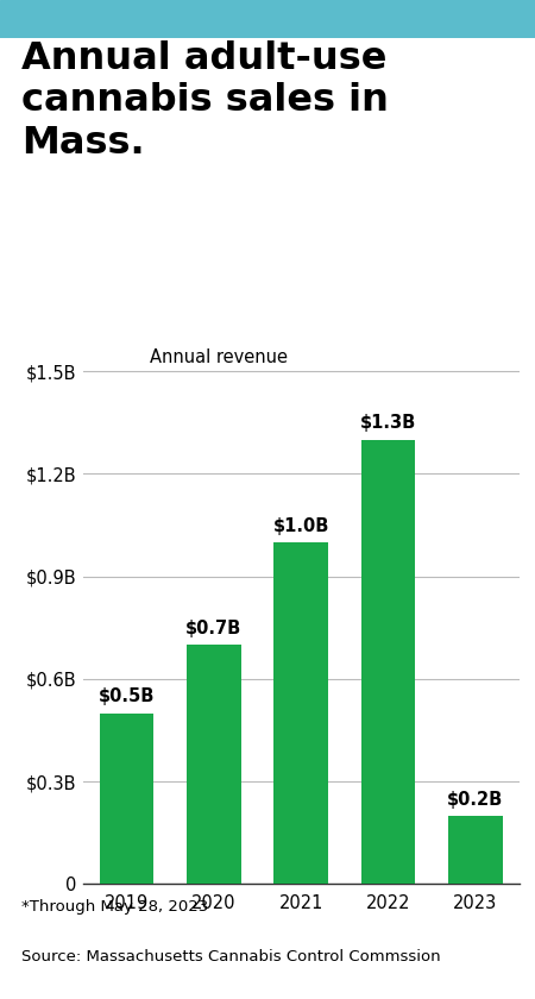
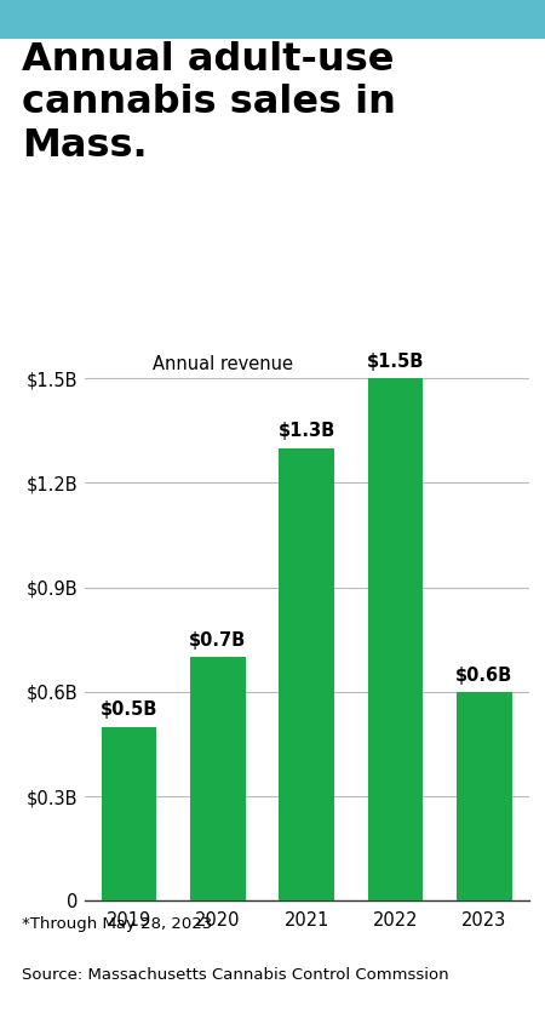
2021: $1.0B -> $1.3B
2022: $1.3B -> $1.5B
2023: $0.2B -> $0.6B
